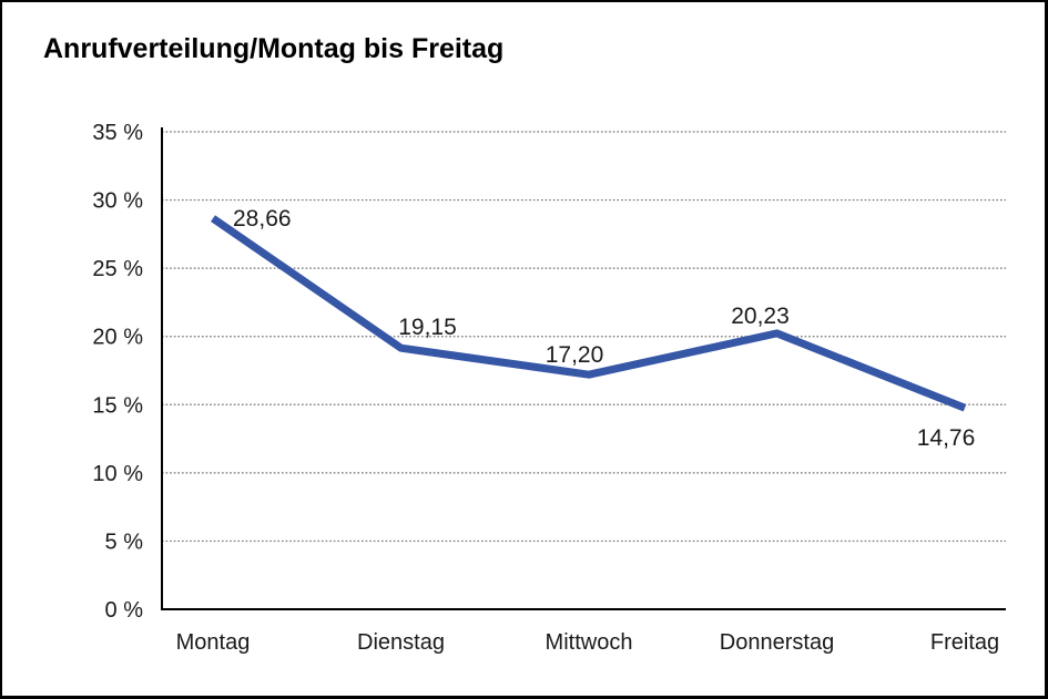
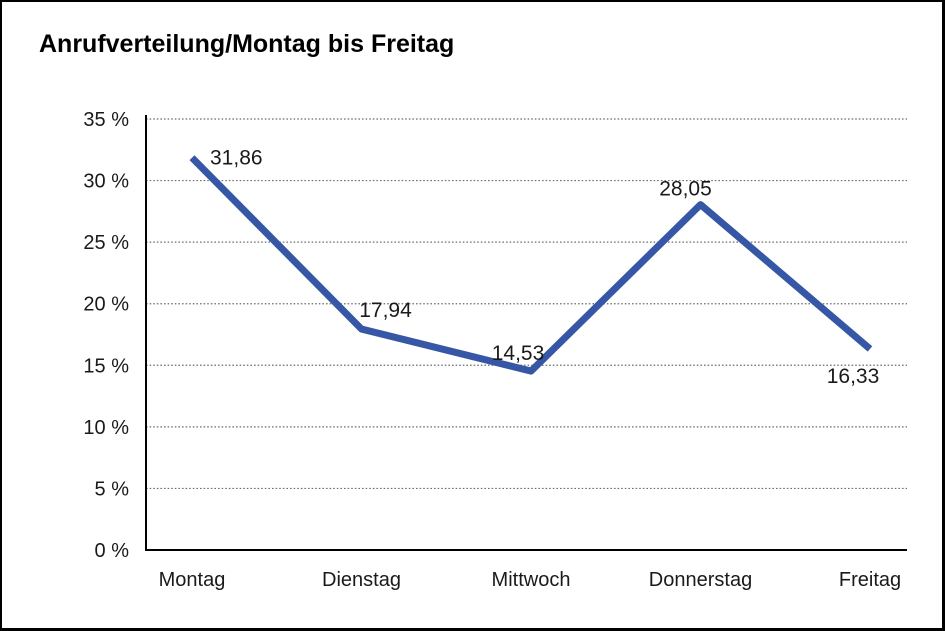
Montag: 28,66 -> 31,86
Dienstag: 19,15 -> 17,94
Mittwoch: 17,20 -> 14,53
Donnerstag: 20,23 -> 28,05
Freitag: 14,76 -> 16,33
